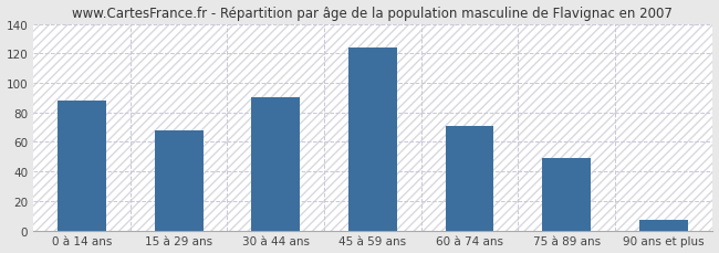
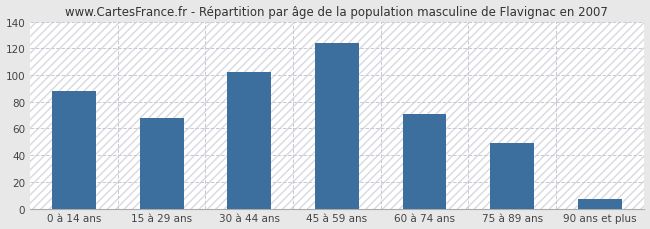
30 à 44 ans: 90 -> 102
